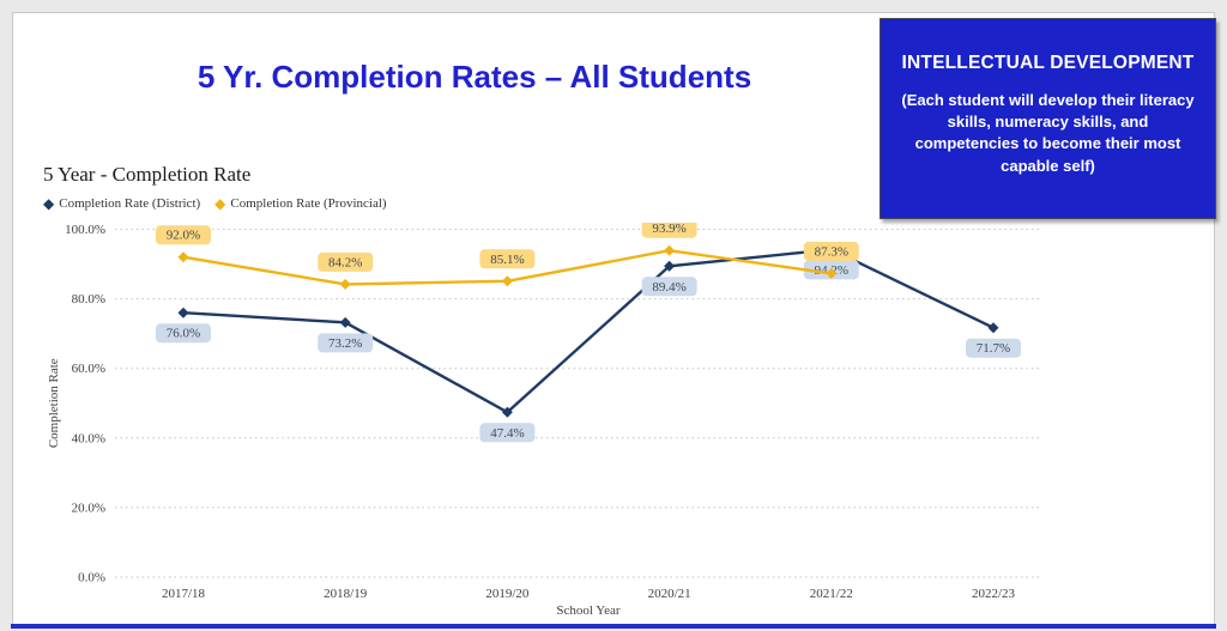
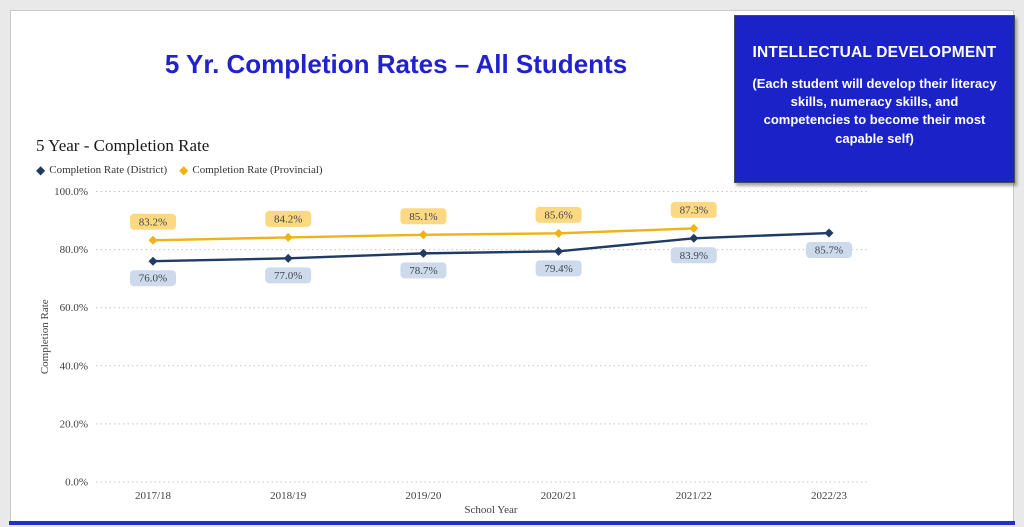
Completion Rate (Provincial)/2017/18: 92.0% -> 83.2%
Completion Rate (District)/2018/19: 73.2% -> 77.0%
Completion Rate (District)/2019/20: 47.4% -> 78.7%
Completion Rate (District)/2020/21: 89.4% -> 79.4%
Completion Rate (Provincial)/2020/21: 93.9% -> 85.6%
Completion Rate (District)/2021/22: 94.2% -> 83.9%
Completion Rate (District)/2022/23: 71.7% -> 85.7%
